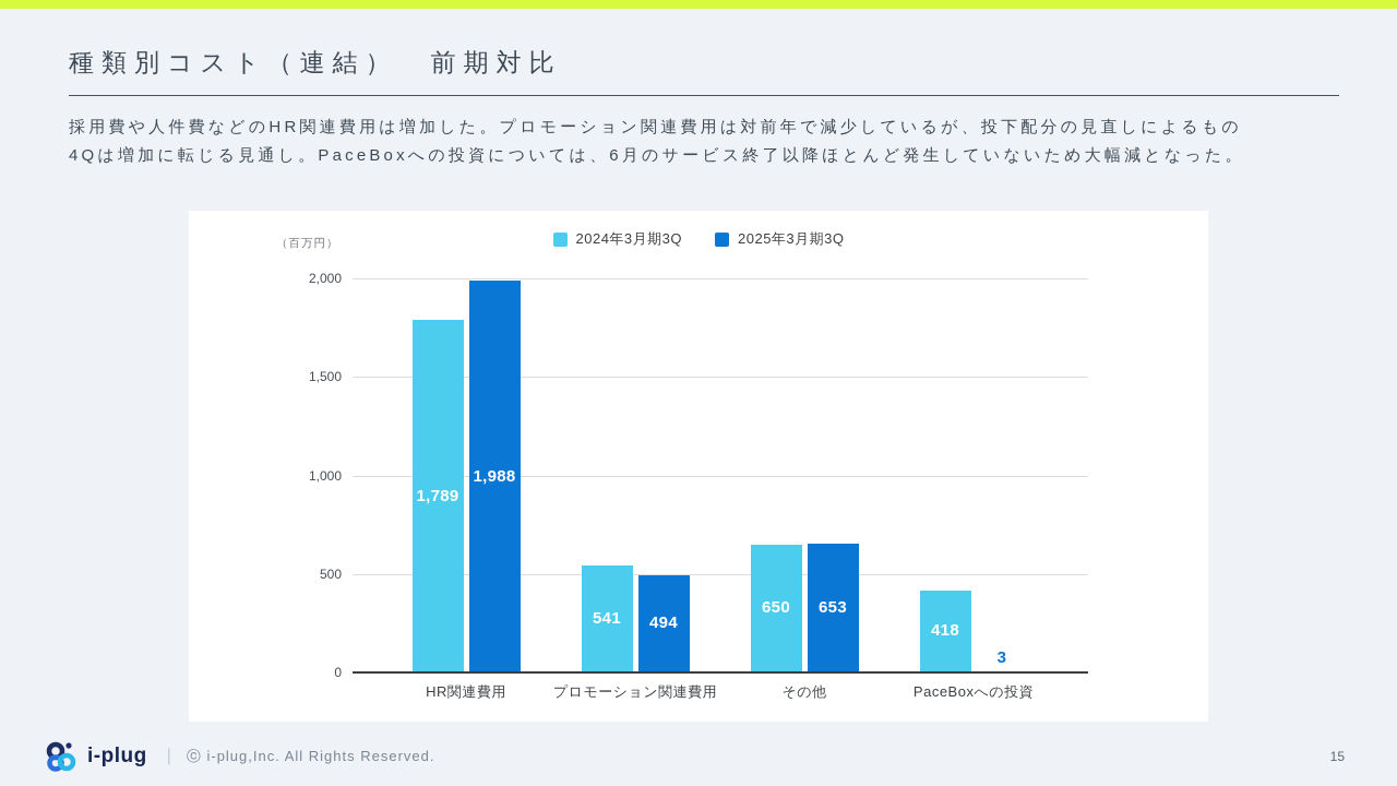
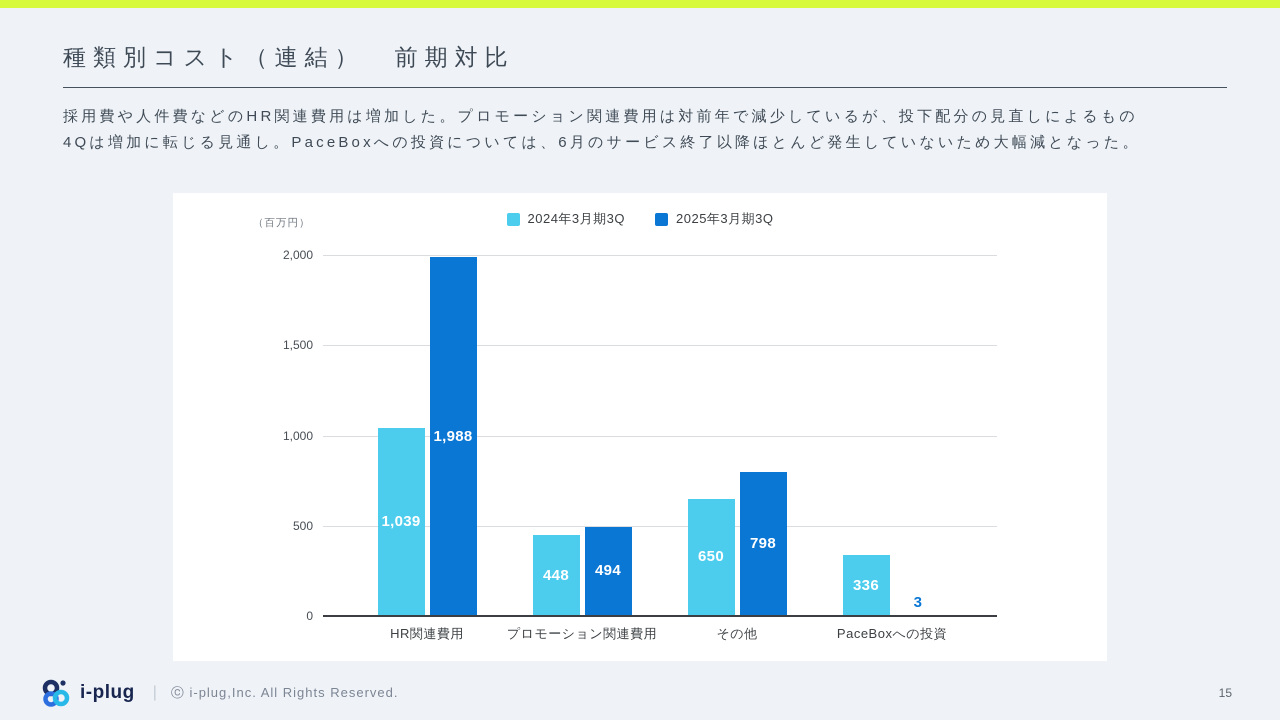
2024年3月期3Q/HR関連費用: 1,789 -> 1,039
2024年3月期3Q/プロモーション関連費用: 541 -> 448
2025年3月期3Q/その他: 653 -> 798
2024年3月期3Q/PaceBoxへの投資: 418 -> 336
